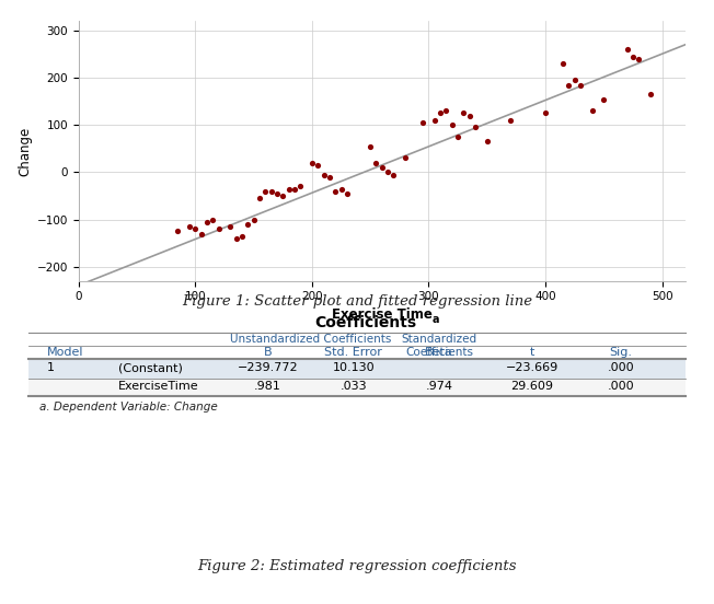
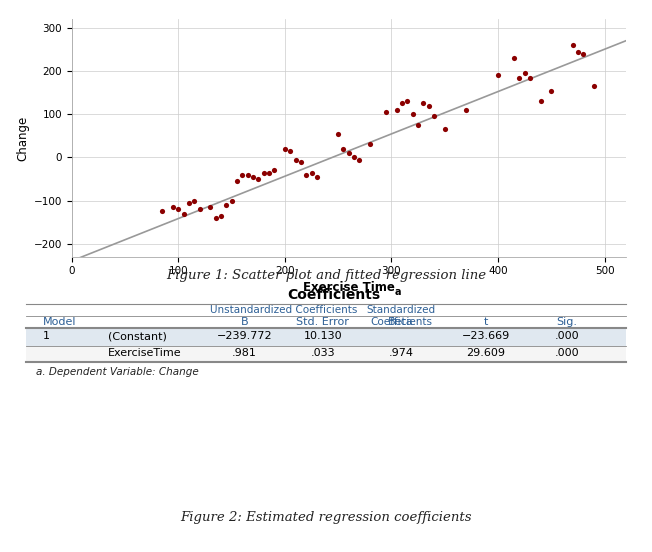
400: 125 -> 190
